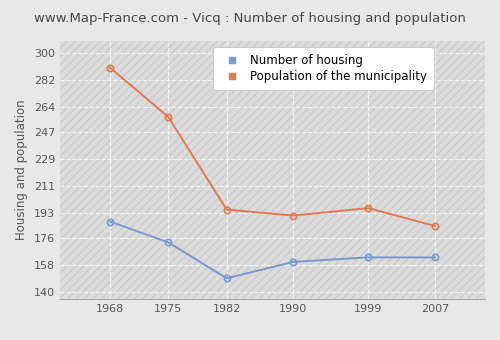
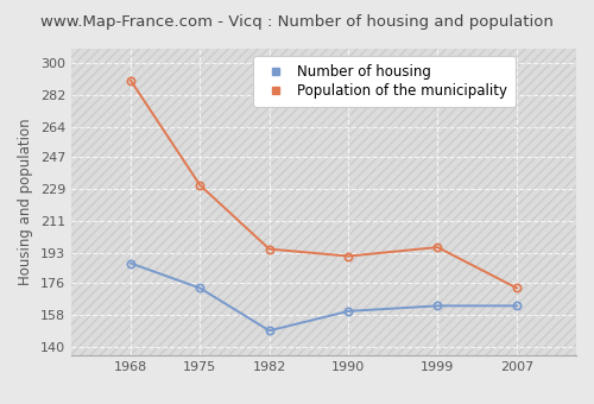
Population of the municipality/1975: 257 -> 231
Population of the municipality/2007: 184 -> 173
